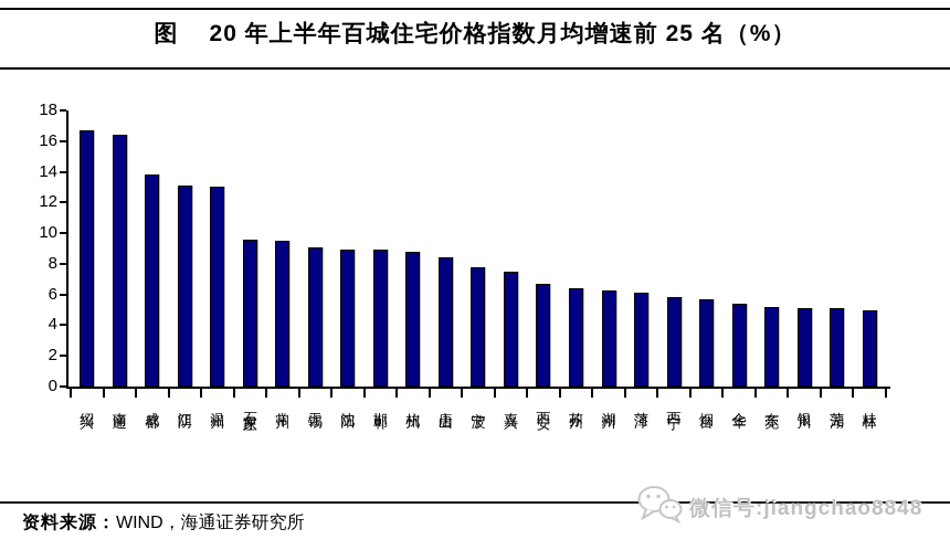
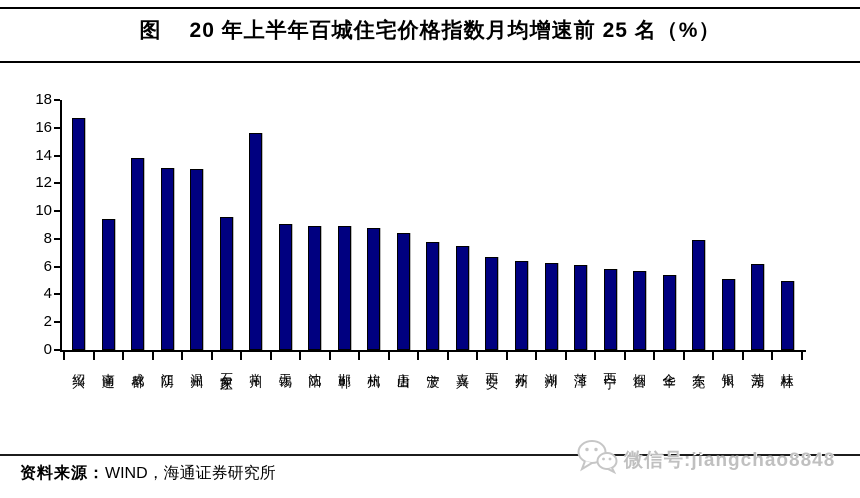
南通: 16.4 -> 9.4
常州: 9.5 -> 15.6
东莞: 5.2 -> 7.9
芜湖: 5.1 -> 6.2
